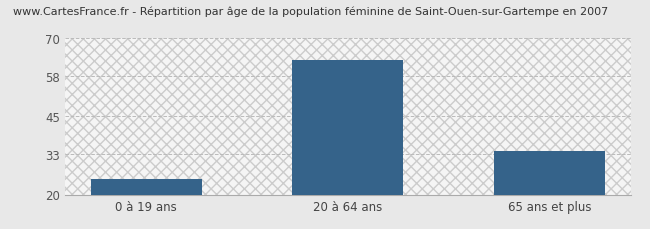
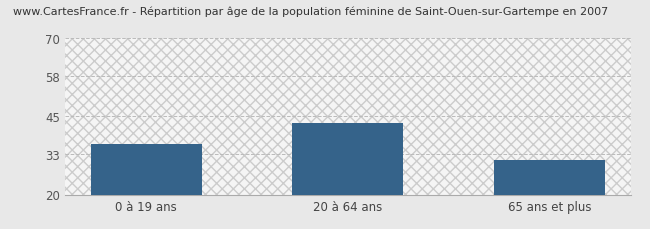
0 à 19 ans: 25 -> 36
20 à 64 ans: 63 -> 43
65 ans et plus: 34 -> 31
